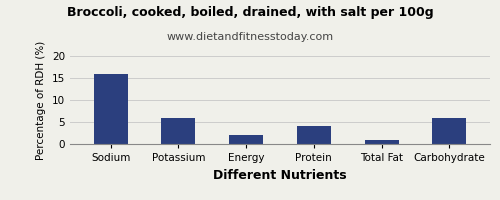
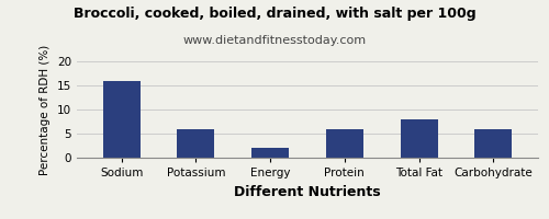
Protein: 4 -> 6
Total Fat: 1 -> 8
